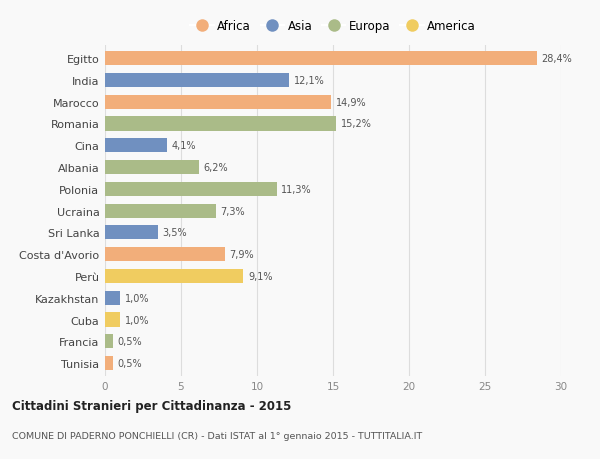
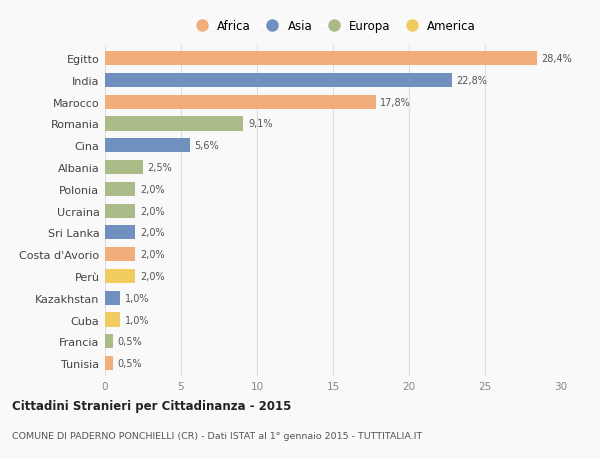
India: 12,1% -> 22,8%
Marocco: 14,9% -> 17,8%
Romania: 15,2% -> 9,1%
Cina: 4,1% -> 5,6%
Albania: 6,2% -> 2,5%
Polonia: 11,3% -> 2,0%
Ucraina: 7,3% -> 2,0%
Sri Lanka: 3,5% -> 2,0%
Costa d'Avorio: 7,9% -> 2,0%
Perù: 9,1% -> 2,0%
